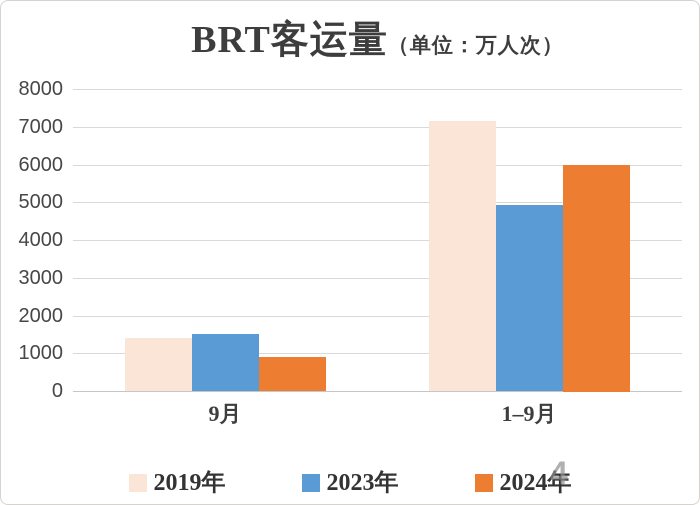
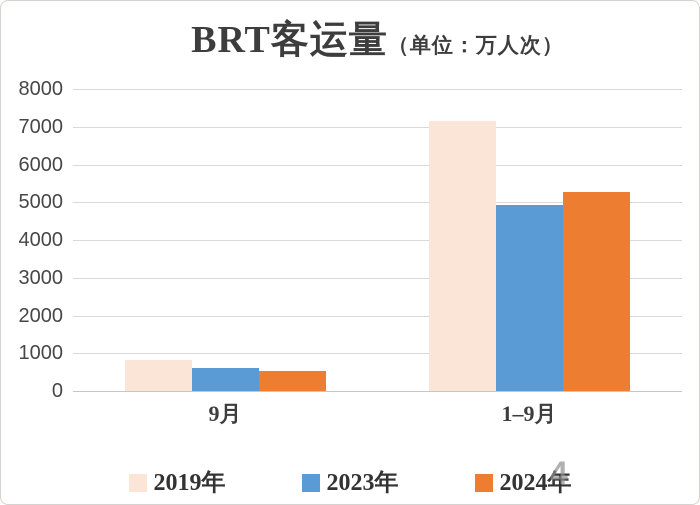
2019年/9月: 1400 -> 800
2023年/9月: 1500 -> 600
2024年/9月: 900 -> 500
2024年/1–9月: 6000 -> 5300
